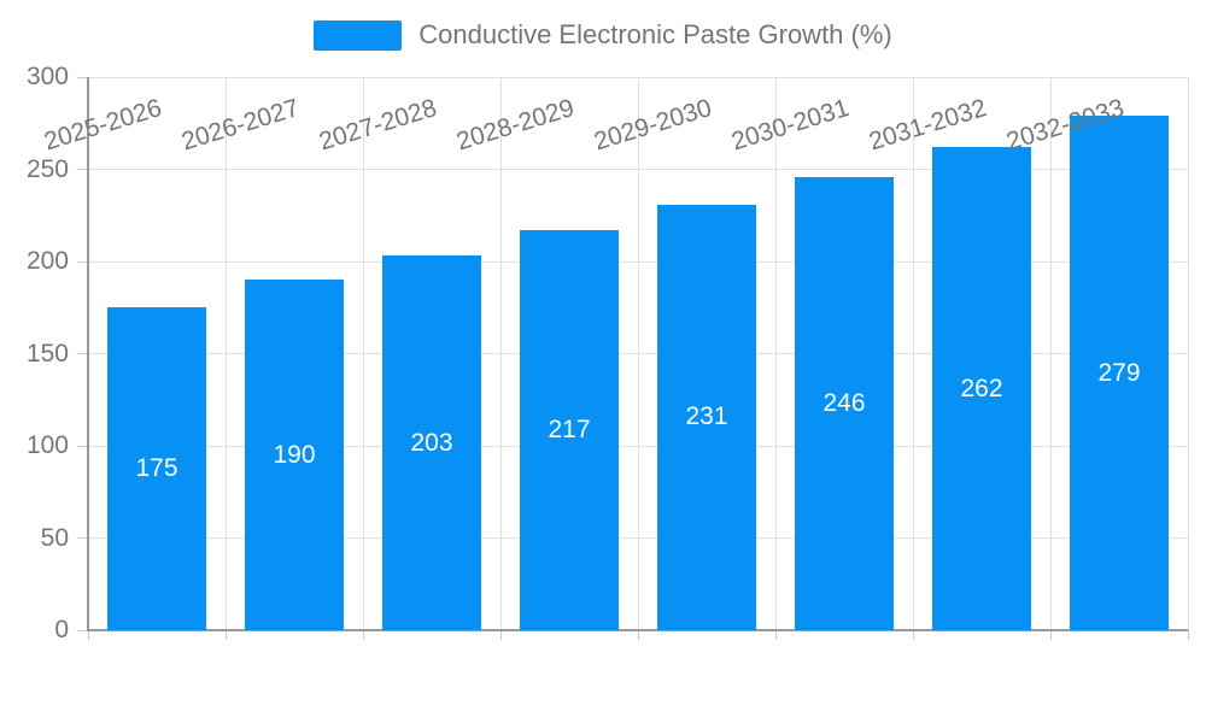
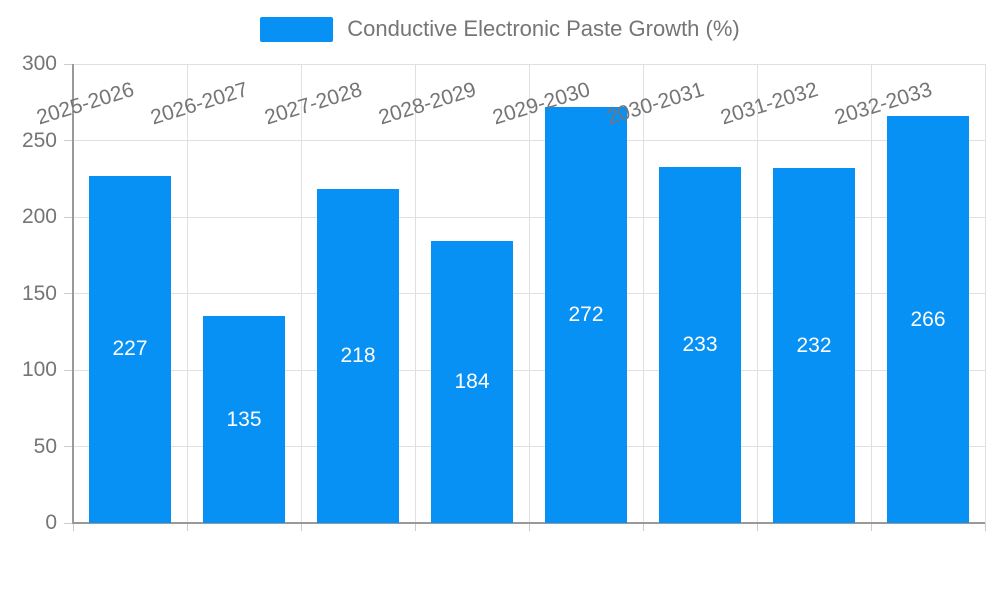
2025-2026: 175 -> 227
2026-2027: 190 -> 135
2027-2028: 203 -> 218
2028-2029: 217 -> 184
2029-2030: 231 -> 272
2030-2031: 246 -> 233
2031-2032: 262 -> 232
2032-2033: 279 -> 266
